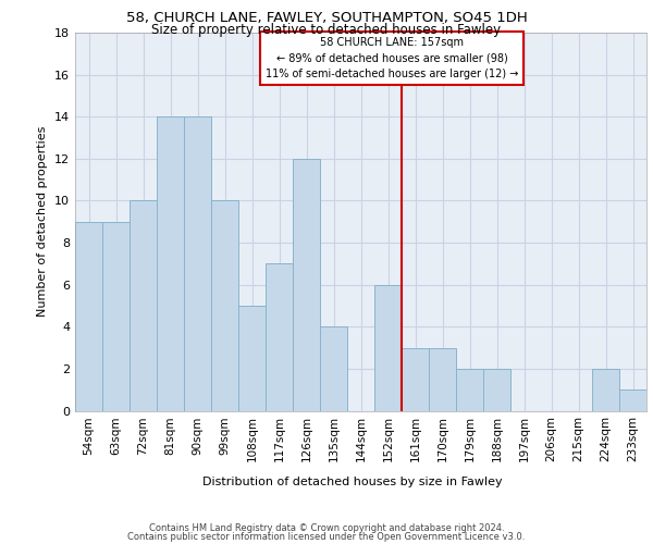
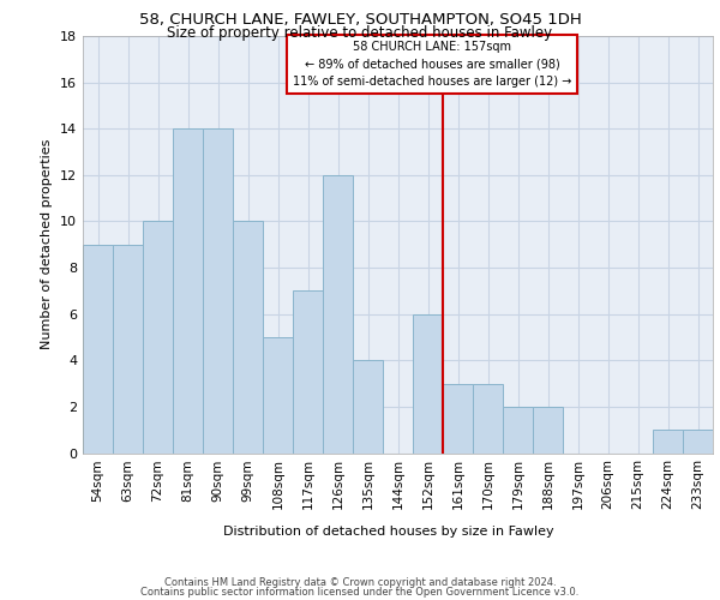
224sqm: 2 -> 1
